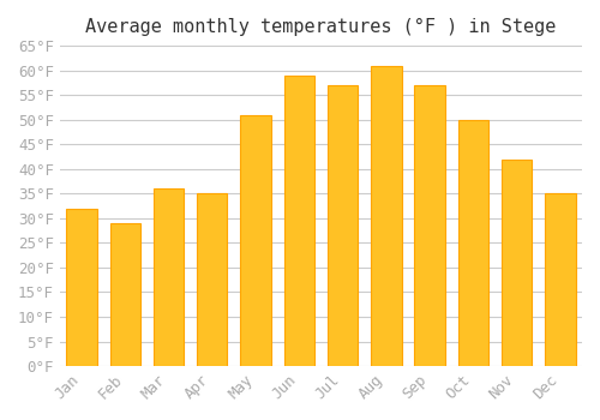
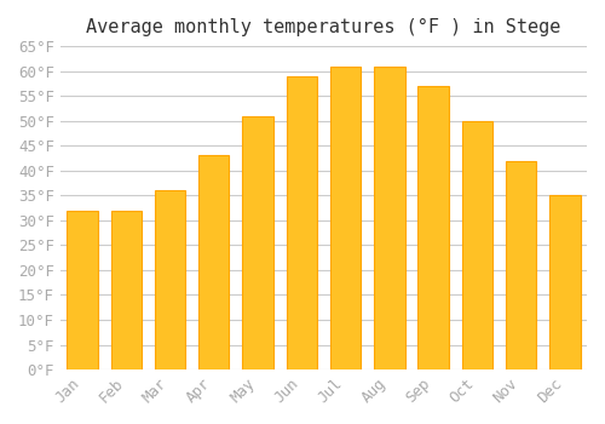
Feb: 29°F -> 32°F
Apr: 35°F -> 43°F
Jul: 57°F -> 61°F
